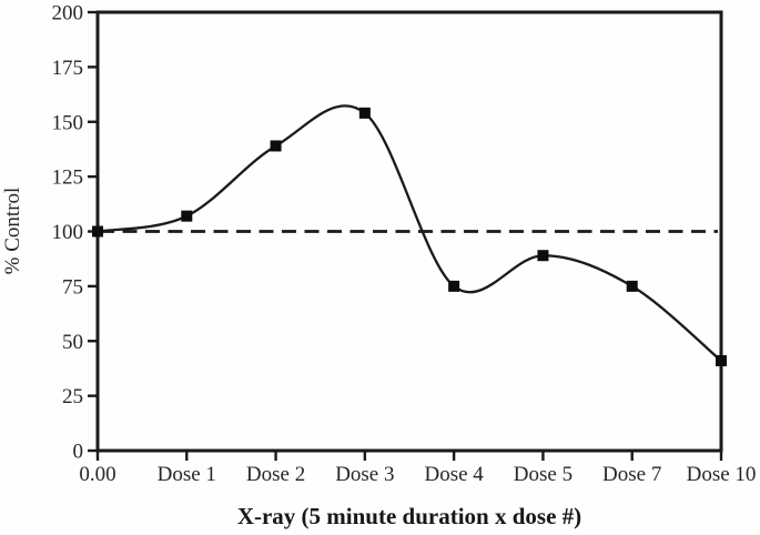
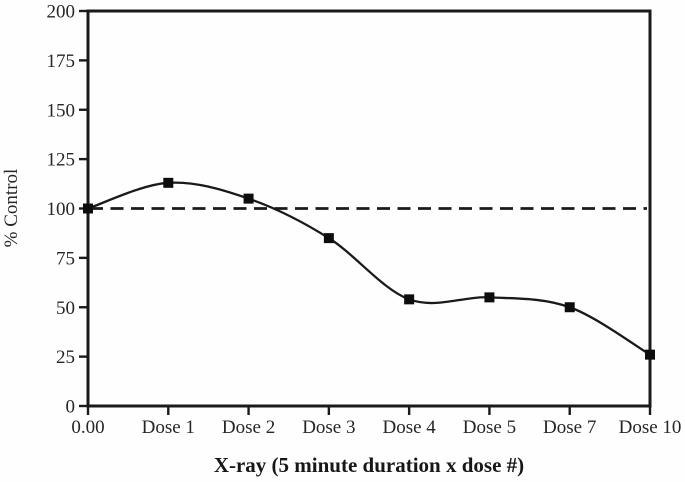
Dose 1: 107 -> 113
Dose 2: 139 -> 105
Dose 3: 154 -> 85
Dose 4: 75 -> 54
Dose 5: 89 -> 55
Dose 7: 75 -> 50
Dose 10: 41 -> 26
